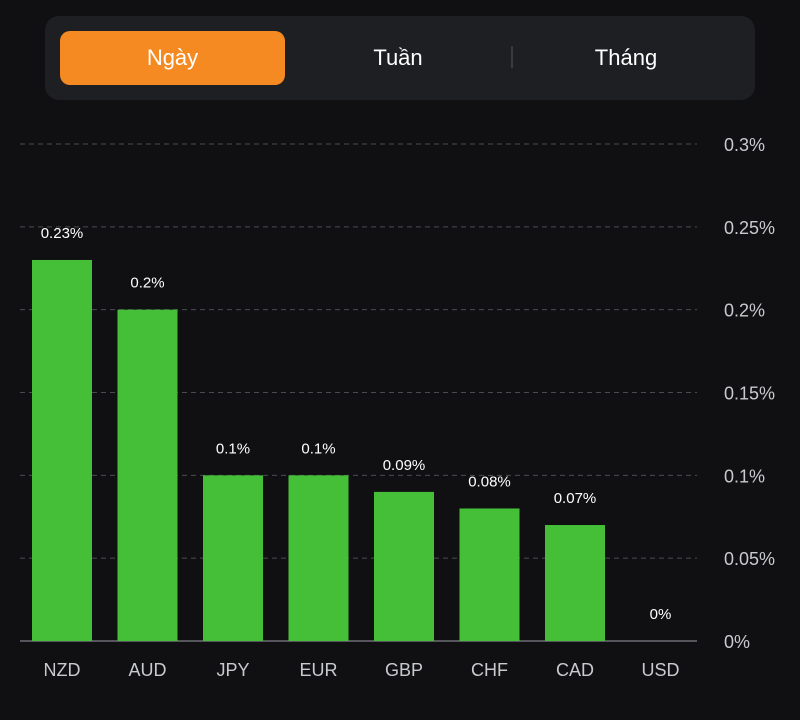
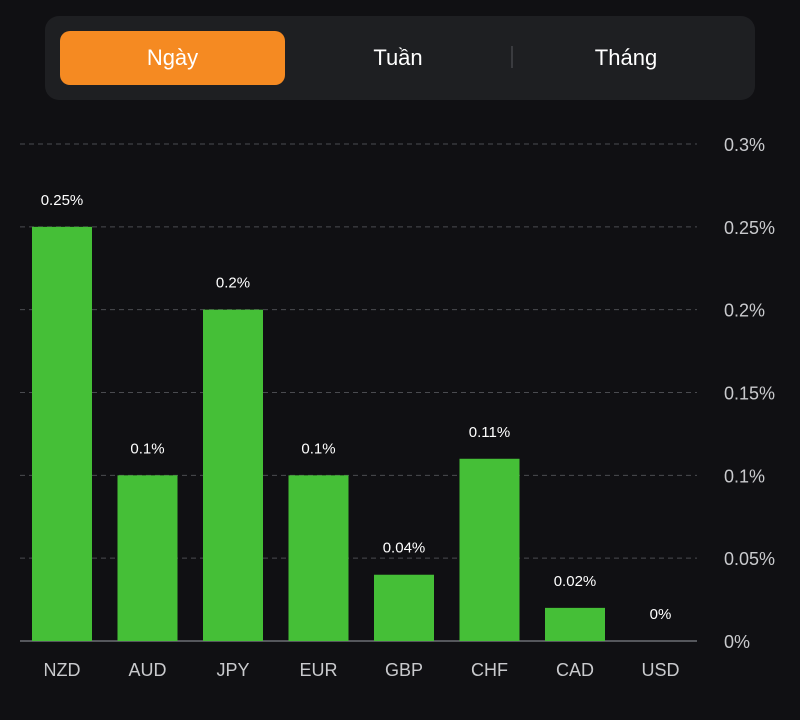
NZD: 0.23% -> 0.25%
AUD: 0.2% -> 0.1%
JPY: 0.1% -> 0.2%
GBP: 0.09% -> 0.04%
CHF: 0.08% -> 0.11%
CAD: 0.07% -> 0.02%
